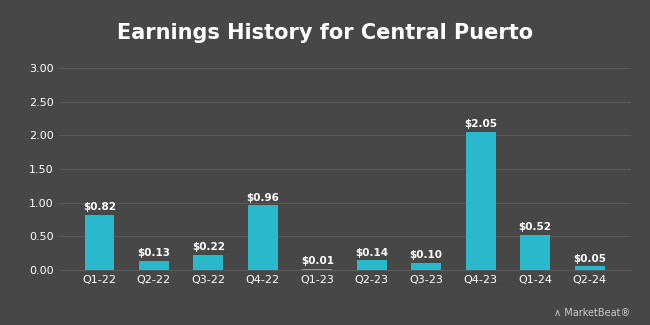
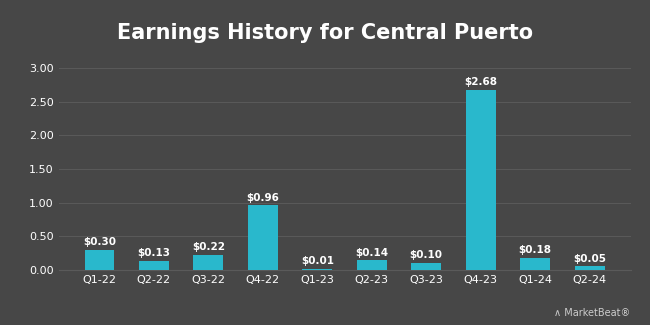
Q1-22: $0.82 -> $0.30
Q4-23: $2.05 -> $2.68
Q1-24: $0.52 -> $0.18
